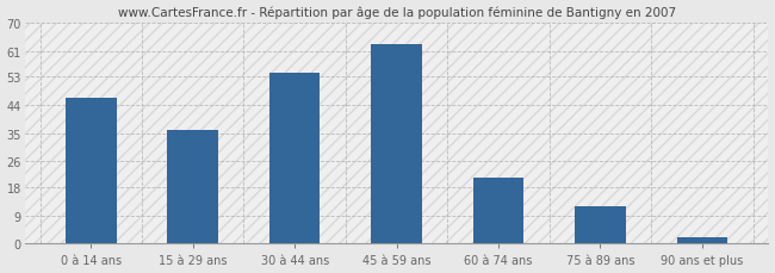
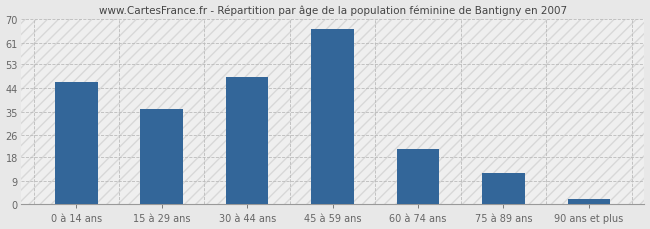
30 à 44 ans: 54 -> 48
45 à 59 ans: 63 -> 66
